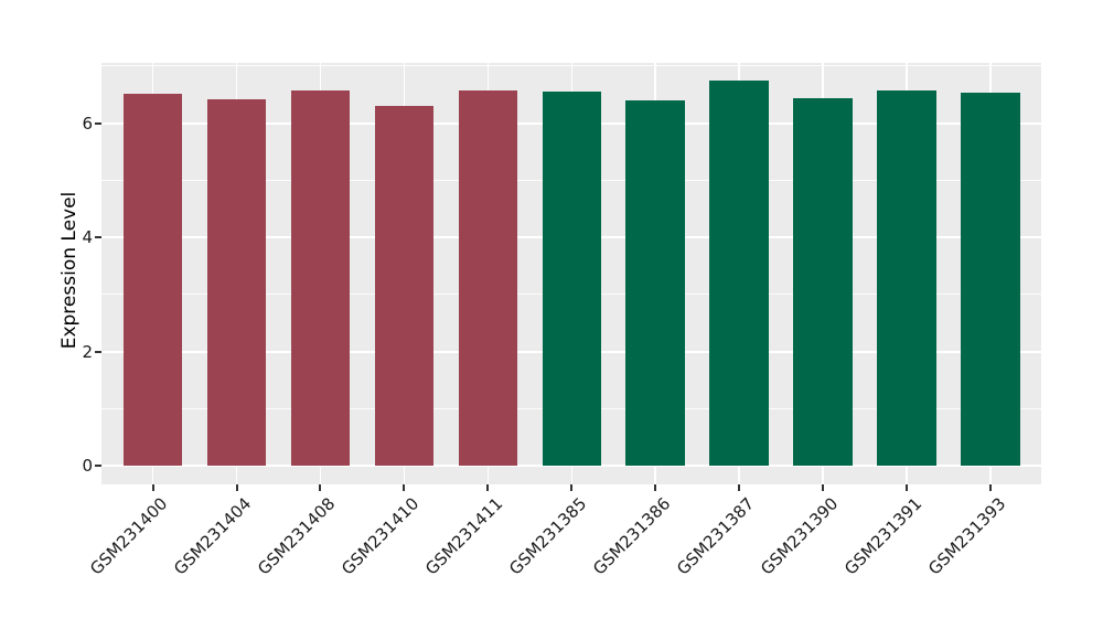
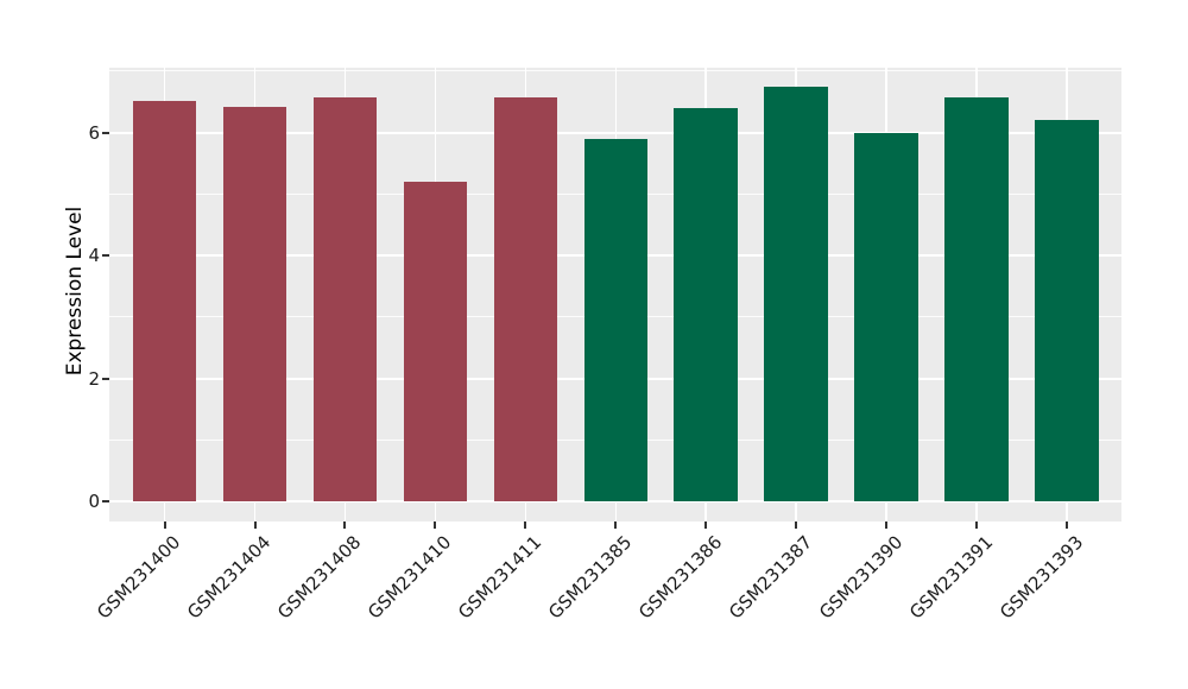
GSM231410: 6.3 -> 5.2
GSM231385: 6.6 -> 5.9
GSM231390: 6.4 -> 6.0
GSM231393: 6.5 -> 6.2
